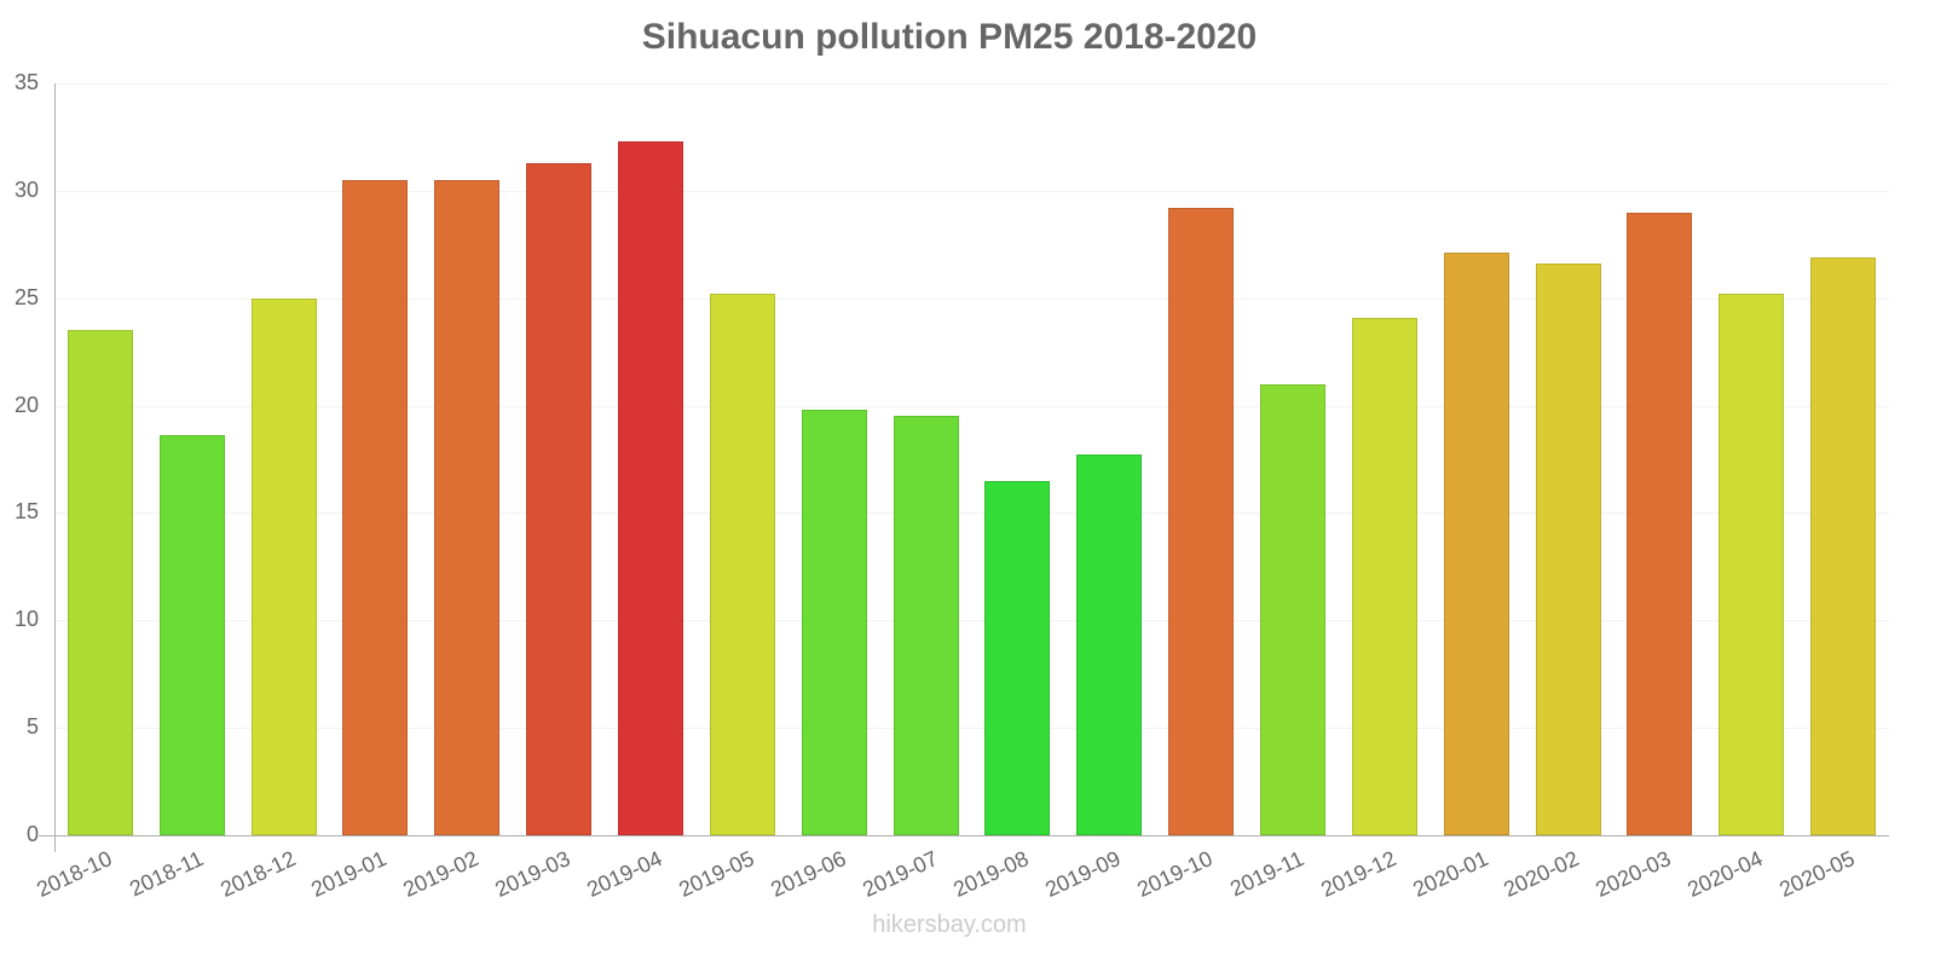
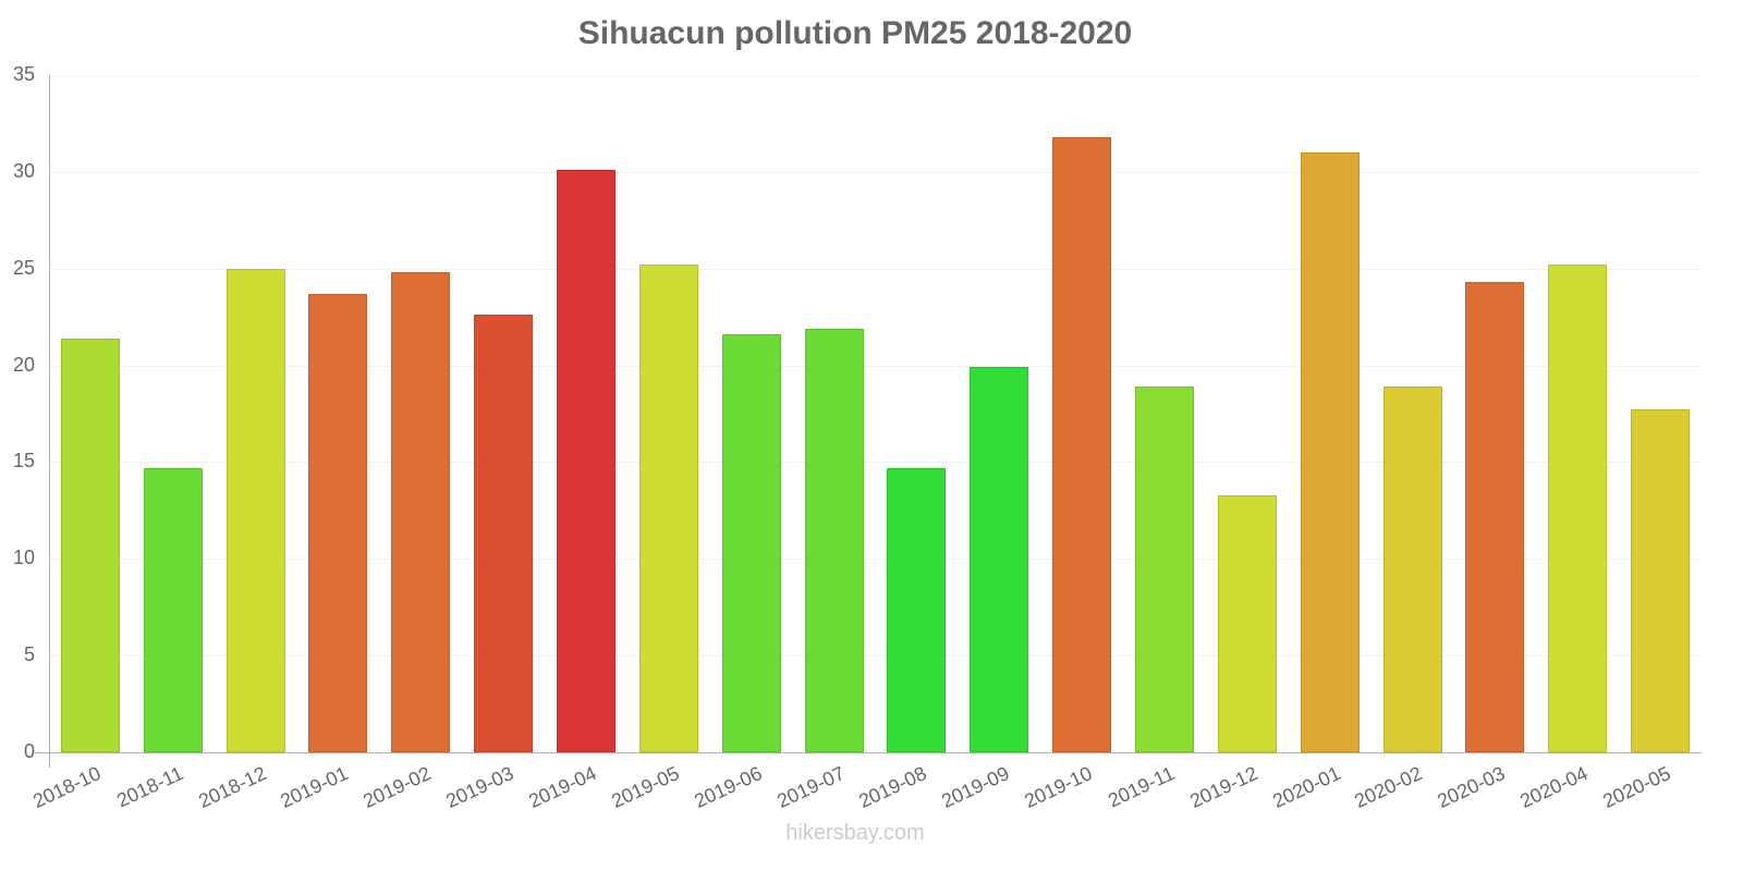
2018-10: 23.5 -> 21.4
2018-11: 18.6 -> 14.7
2019-01: 30.5 -> 23.7
2019-02: 30.5 -> 24.8
2019-03: 31.3 -> 22.6
2019-04: 32.3 -> 30.1
2019-06: 19.8 -> 21.6
2019-07: 19.5 -> 21.9
2019-08: 16.5 -> 14.7
2019-09: 17.7 -> 19.9
2019-10: 29.2 -> 31.8
2019-11: 21.0 -> 18.9
2019-12: 24.1 -> 13.3
2020-01: 27.1 -> 31.0
2020-02: 26.6 -> 18.9
2020-03: 29.0 -> 24.3
2020-05: 26.9 -> 17.7
